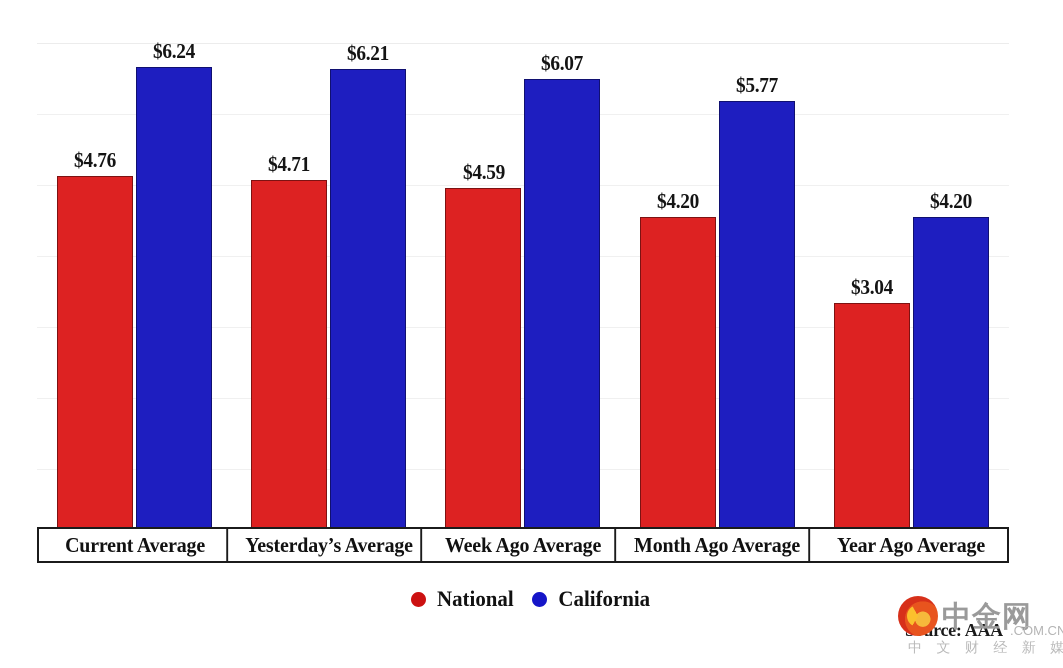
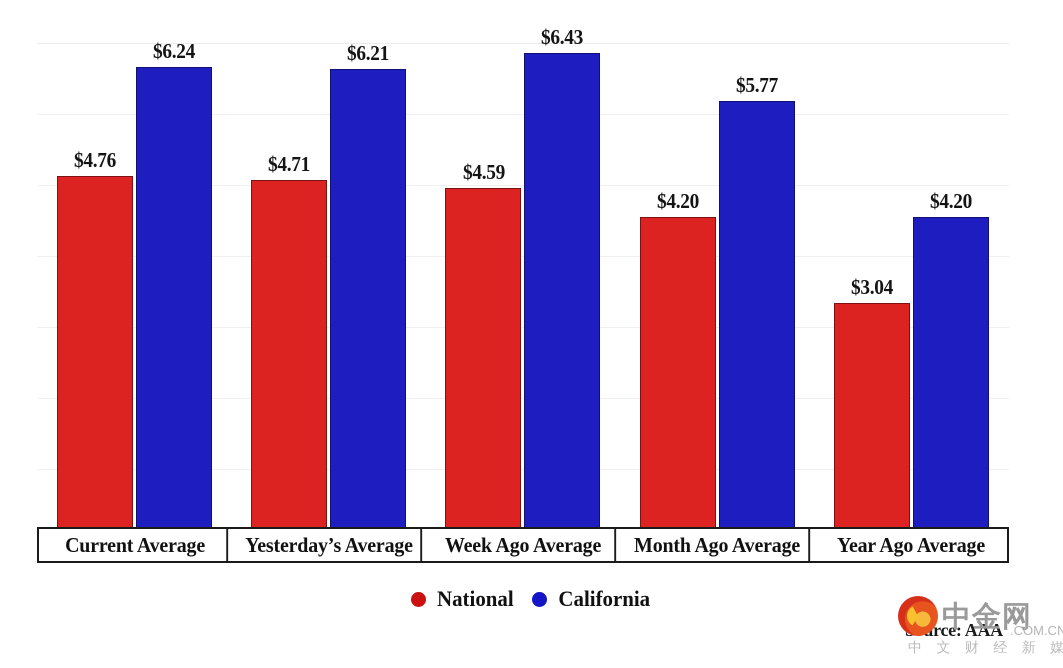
California/Week Ago Average: $6.07 -> $6.43
